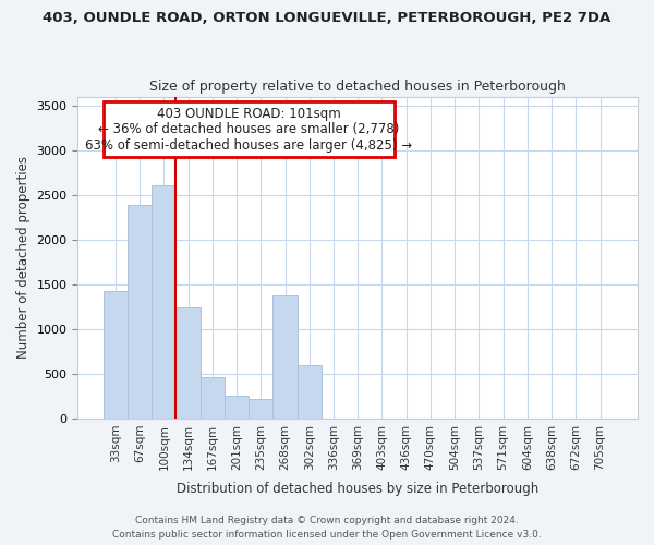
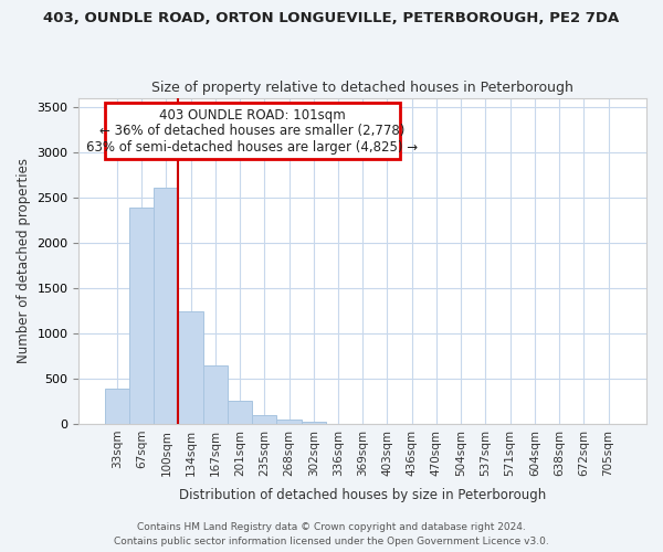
33sqm: 1420 -> 390
167sqm: 460 -> 640
235sqm: 220 -> 100
268sqm: 1380 -> 50
302sqm: 600 -> 20
